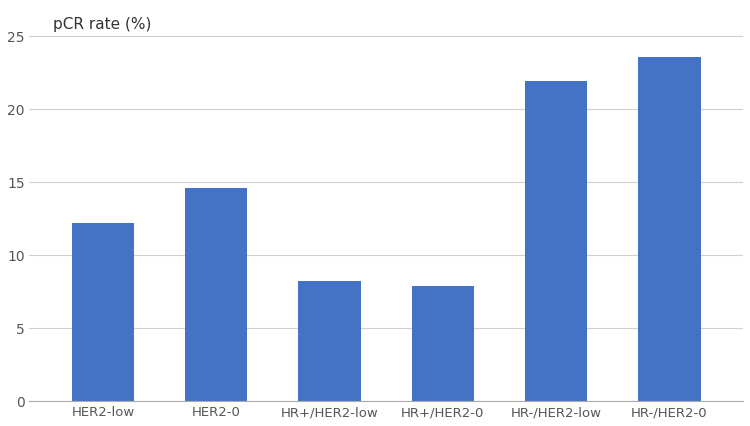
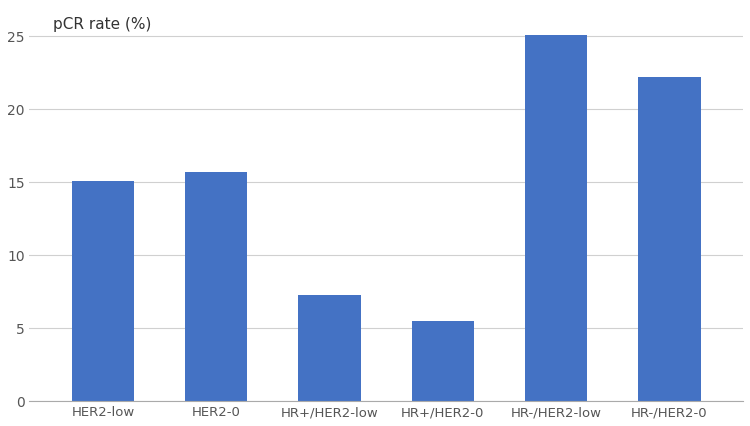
HER2-low: 12.2 -> 15.1
HER2-0: 14.6 -> 15.7
HR+/HER2-low: 8.2 -> 7.3
HR+/HER2-0: 7.9 -> 5.5
HR-/HER2-low: 21.9 -> 25.1
HR-/HER2-0: 23.6 -> 22.2
